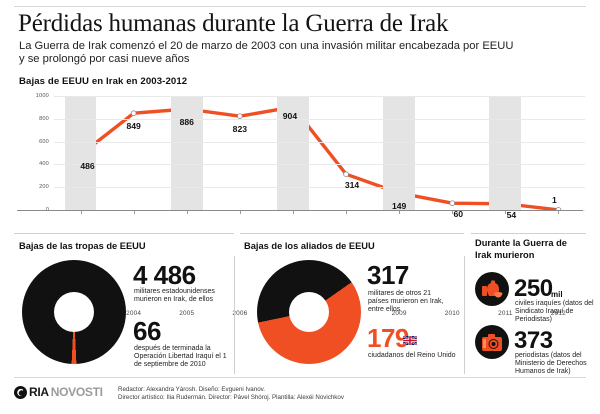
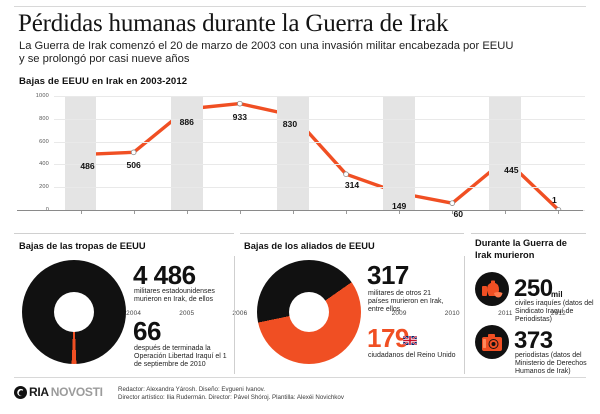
2004: 849 -> 506
2006: 823 -> 933
2007: 904 -> 830
2011: 54 -> 445
